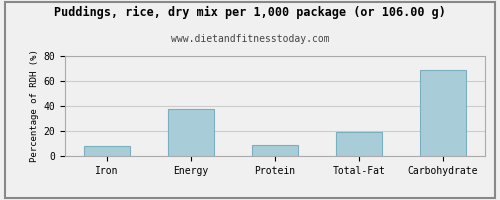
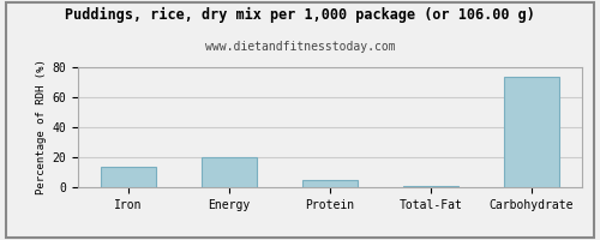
Iron: 8 -> 14
Energy: 38 -> 20
Protein: 9 -> 5
Total-Fat: 19 -> 0
Carbohydrate: 69 -> 74
